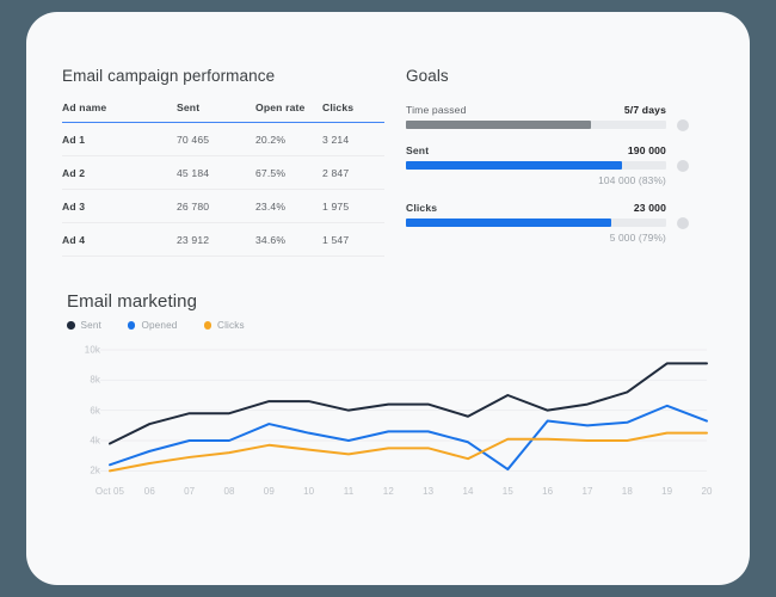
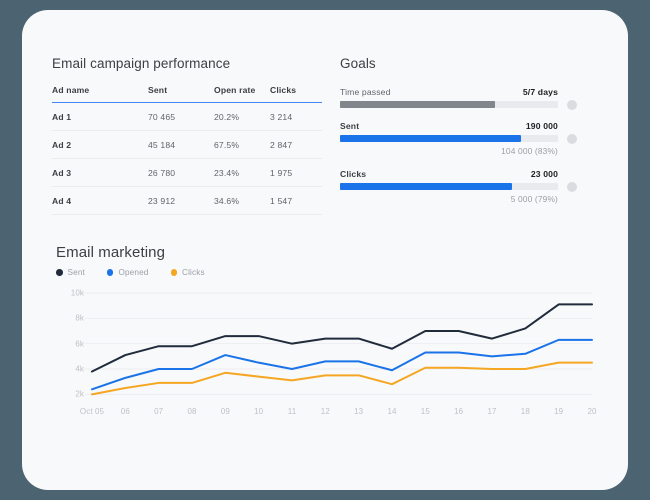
Clicks/08: 3.2k -> 2.9k
Opened/15: 2.1k -> 5.3k
Sent/16: 6.0k -> 7.0k
Opened/20: 5.3k -> 6.3k
